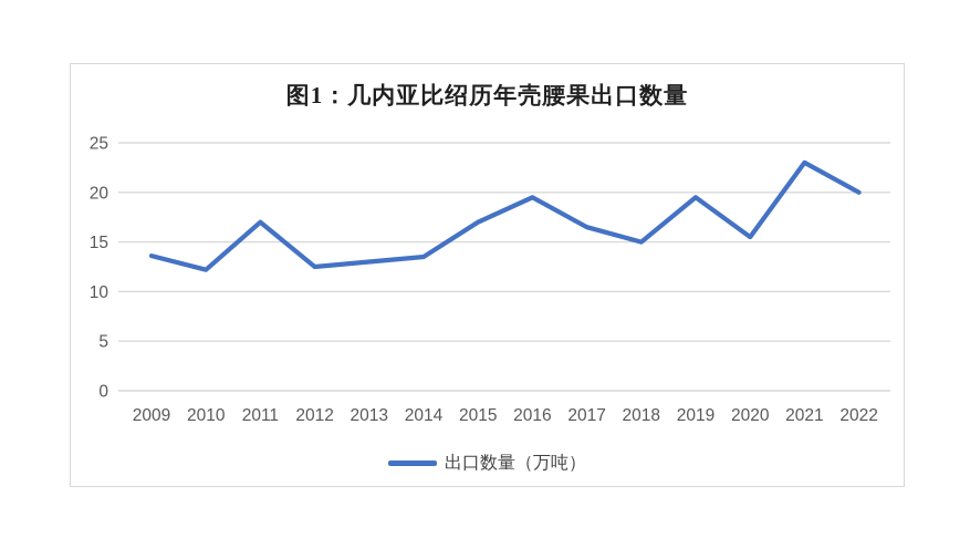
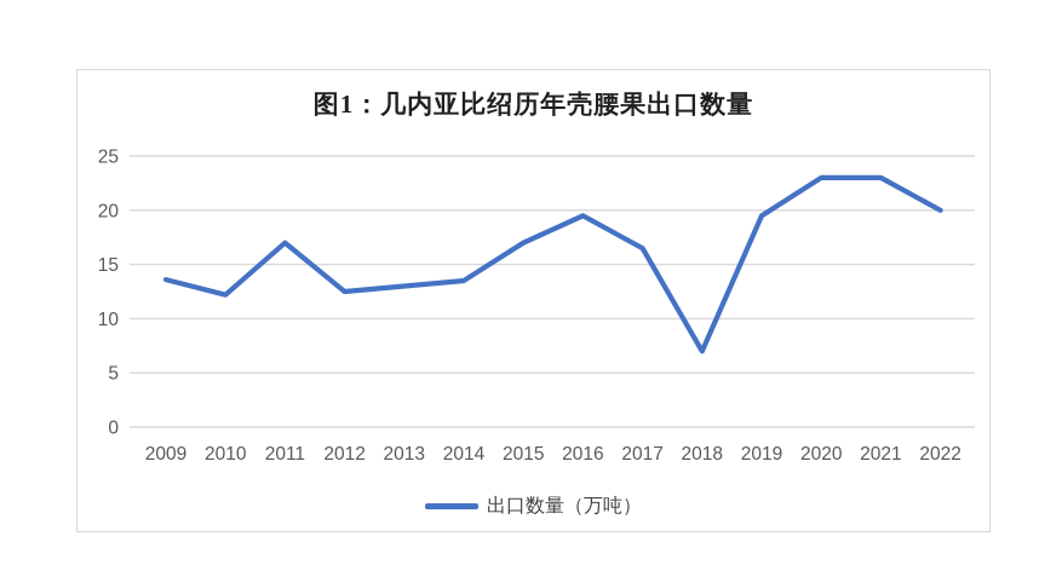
2018: 15 -> 7
2020: 16 -> 23
